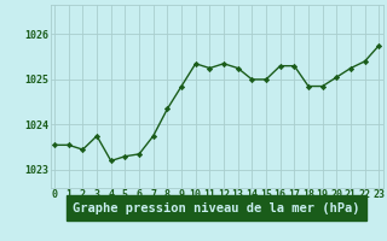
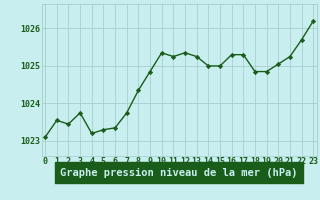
0: 1023.55 -> 1023.10
22: 1025.40 -> 1025.70
23: 1025.75 -> 1026.20
